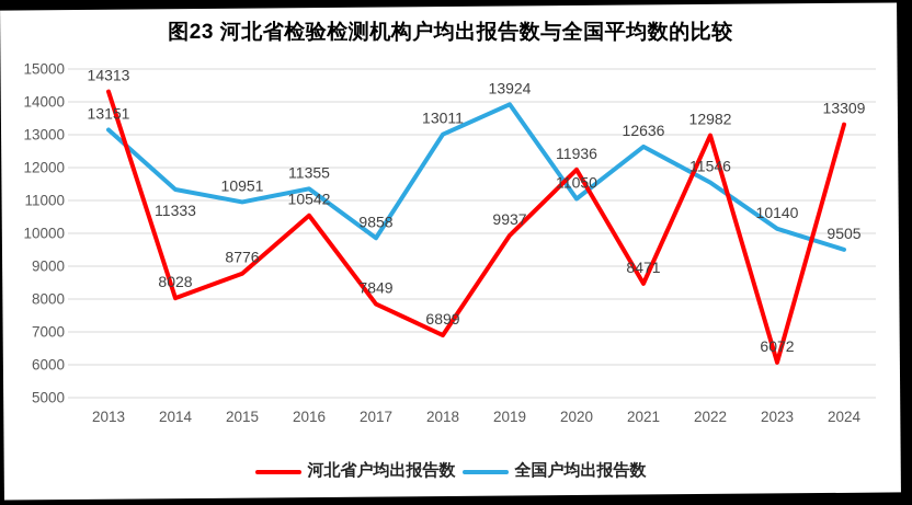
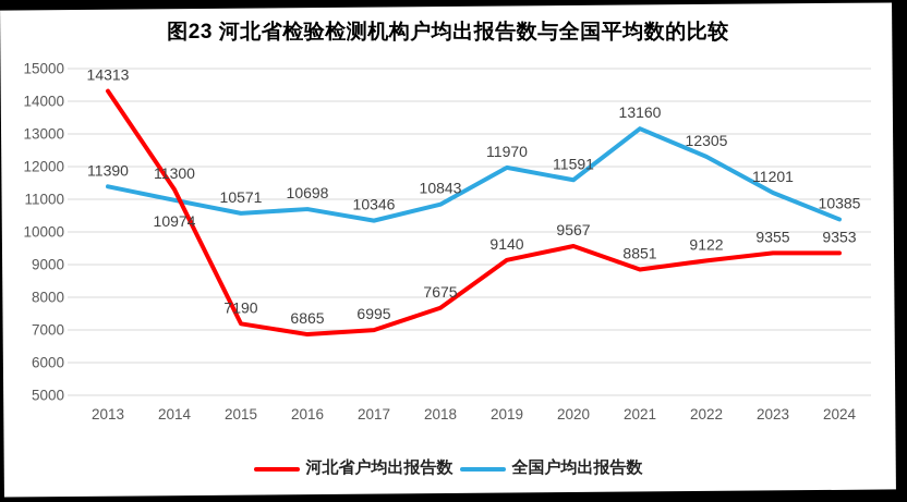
全国户均出报告数/2013: 13151 -> 11390
河北省户均出报告数/2014: 8028 -> 11300
全国户均出报告数/2014: 11333 -> 10974
河北省户均出报告数/2015: 8776 -> 7190
全国户均出报告数/2015: 10951 -> 10571
河北省户均出报告数/2016: 10542 -> 6865
全国户均出报告数/2016: 11355 -> 10698
河北省户均出报告数/2017: 7849 -> 6995
全国户均出报告数/2017: 9858 -> 10346
河北省户均出报告数/2018: 6899 -> 7675
全国户均出报告数/2018: 13011 -> 10843
河北省户均出报告数/2019: 9937 -> 9140
全国户均出报告数/2019: 13924 -> 11970
河北省户均出报告数/2020: 11936 -> 9567
全国户均出报告数/2020: 11050 -> 11591
河北省户均出报告数/2021: 8471 -> 8851
全国户均出报告数/2021: 12636 -> 13160
河北省户均出报告数/2022: 12982 -> 9122
全国户均出报告数/2022: 11546 -> 12305
河北省户均出报告数/2023: 6072 -> 9355
全国户均出报告数/2023: 10140 -> 11201
河北省户均出报告数/2024: 13309 -> 9353
全国户均出报告数/2024: 9505 -> 10385
